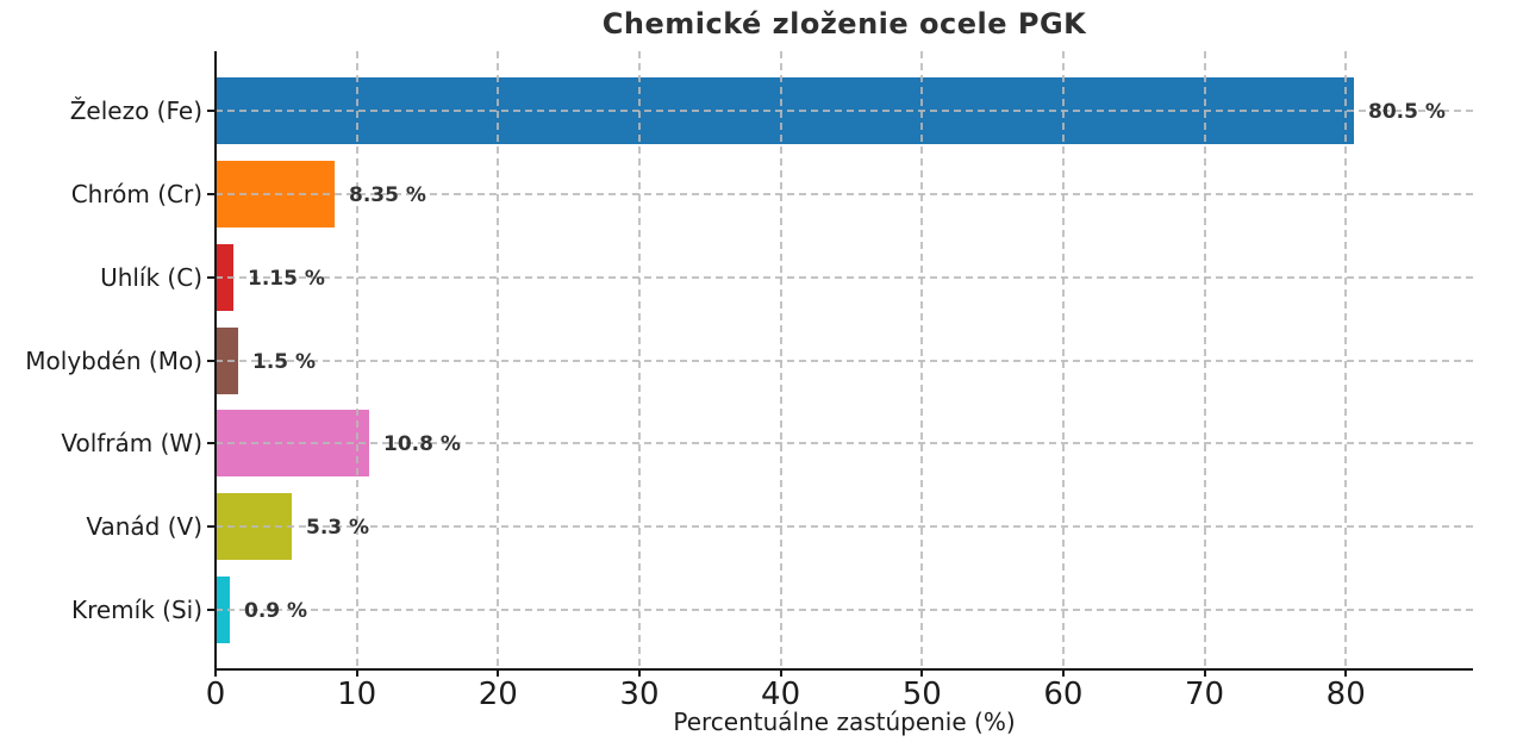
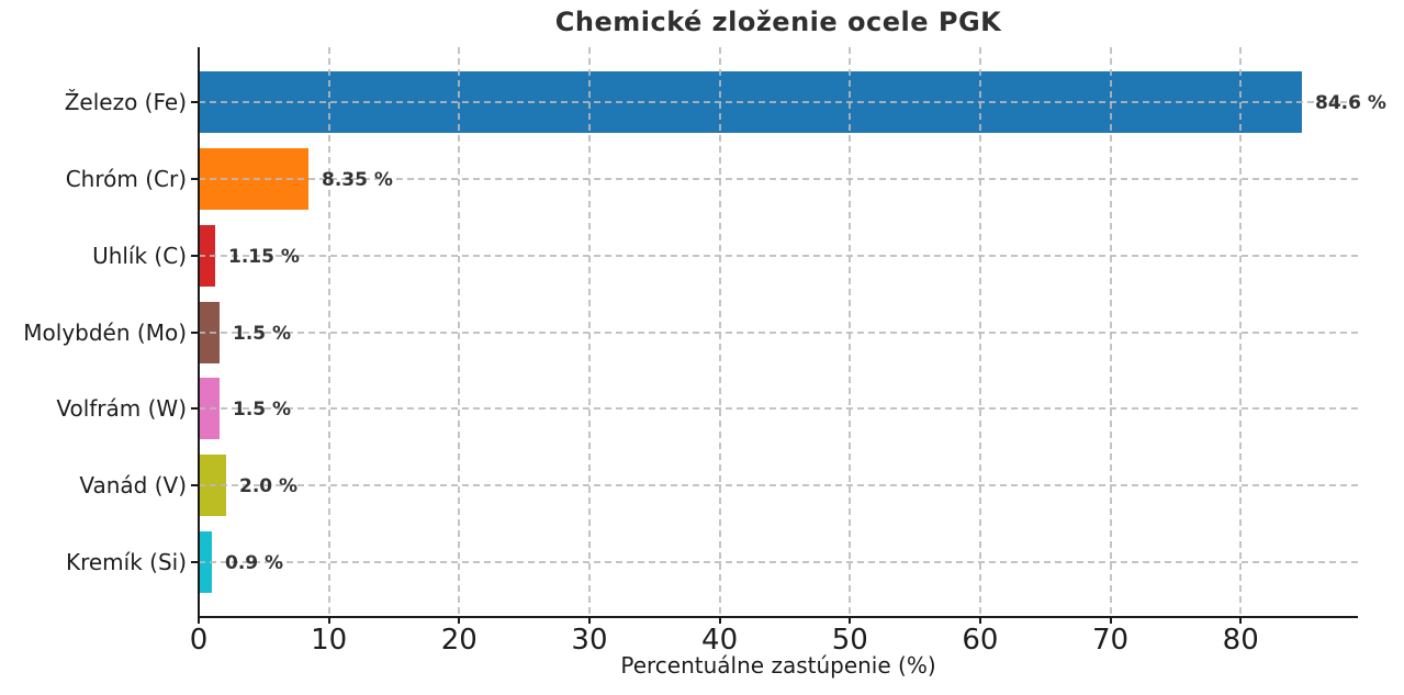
Železo (Fe): 80.5 -> 84.6
Volfrám (W): 10.8 -> 1.5
Vanád (V): 5.3 -> 2.0
